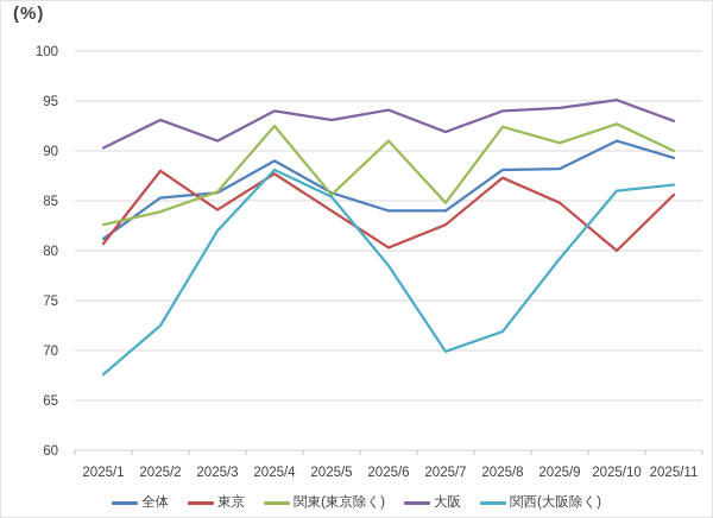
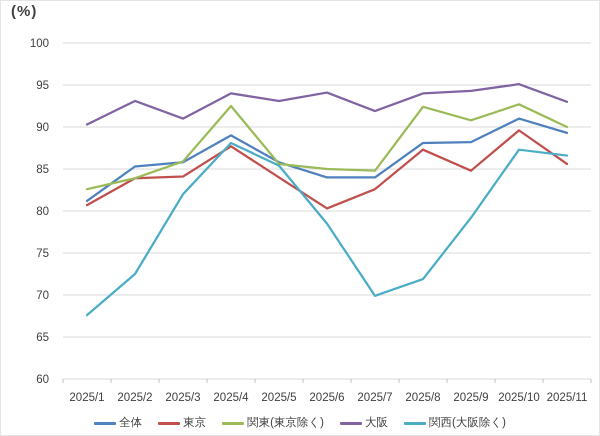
東京/2025/2: 88 -> 84
関東(東京除く)/2025/6: 91 -> 85
東京/2025/10: 80 -> 90
関西(大阪除く)/2025/10: 86 -> 87
